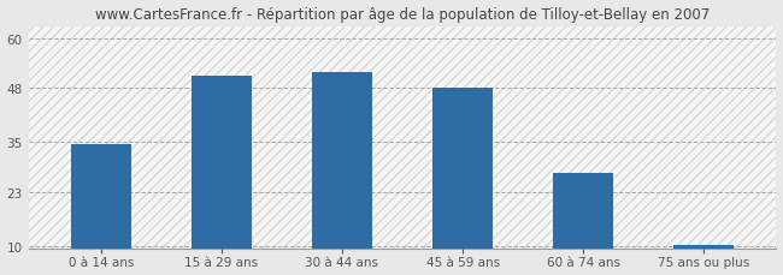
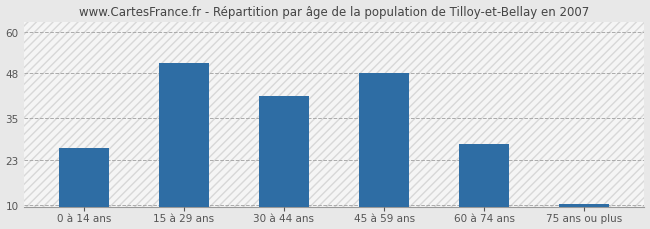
0 à 14 ans: 34.5 -> 26.5
30 à 44 ans: 52.0 -> 41.5
